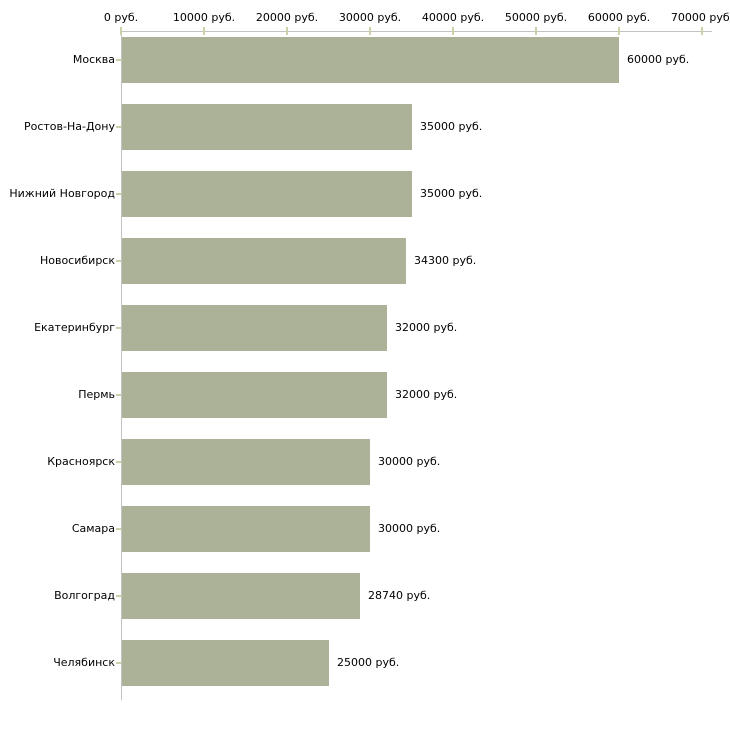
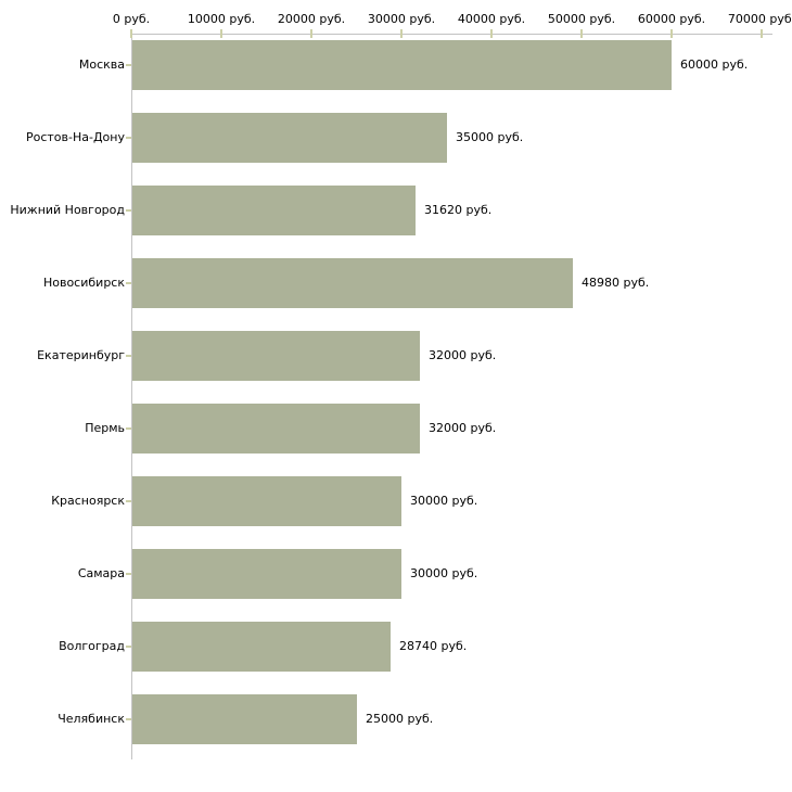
Нижний Новгород: 35000 -> 31620
Новосибирск: 34300 -> 48980
